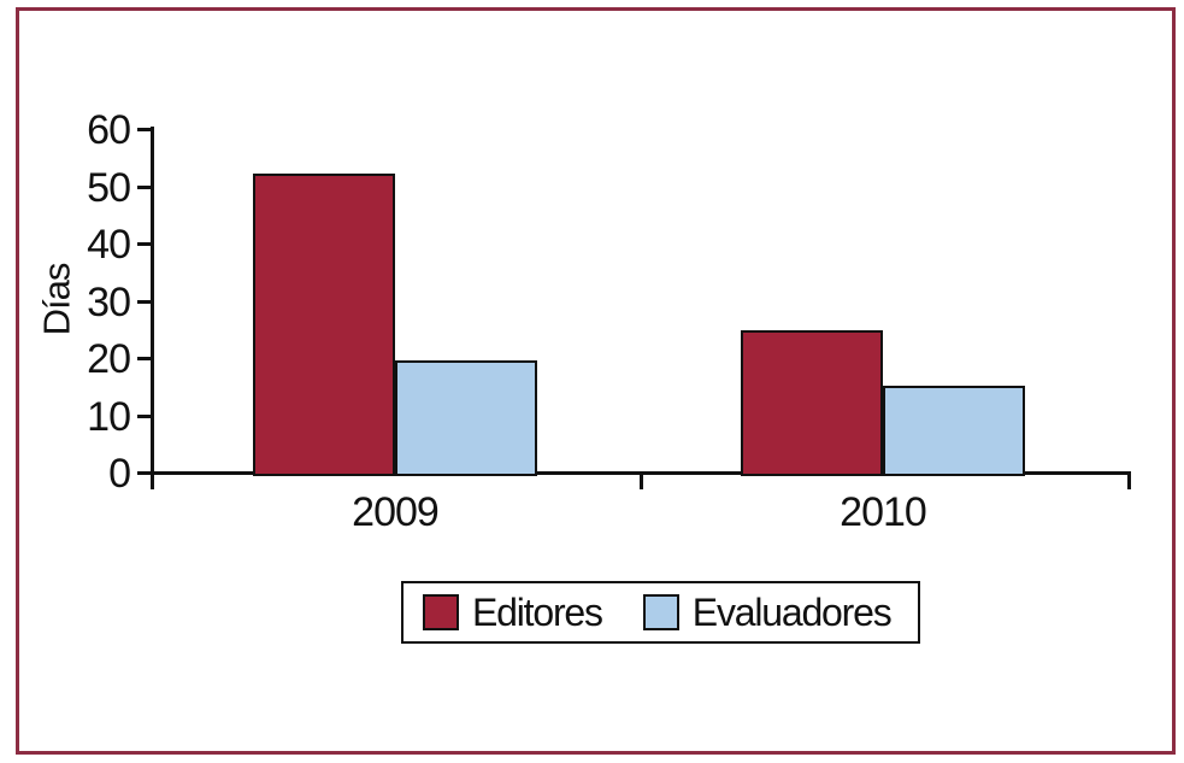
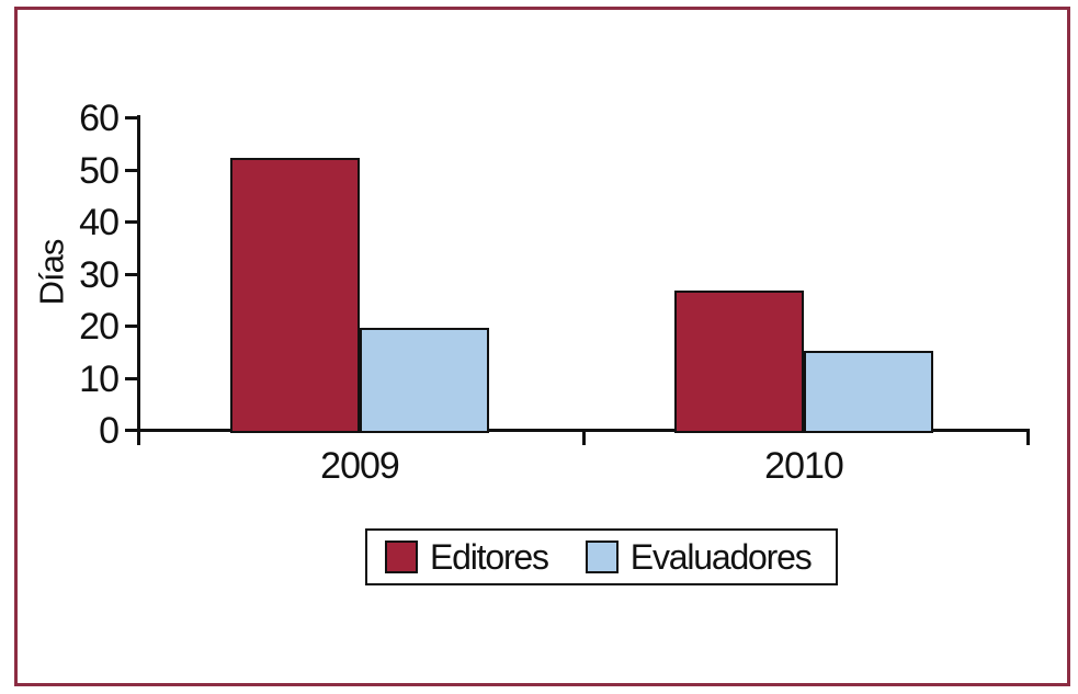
Editores/2010: 25 -> 27
